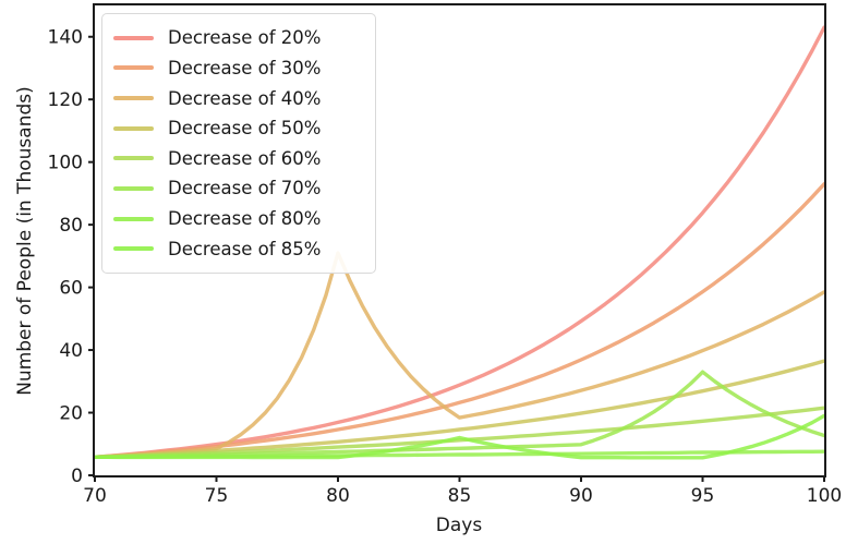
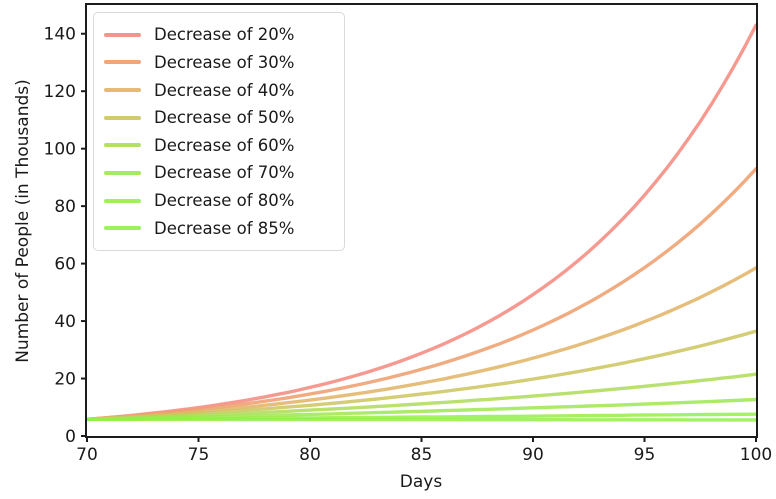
Decrease of 40%/80: 71 -> 12
Decrease of 85%/85: 12 -> 6
Decrease of 70%/95: 33 -> 11
Decrease of 85%/100: 19 -> 6
